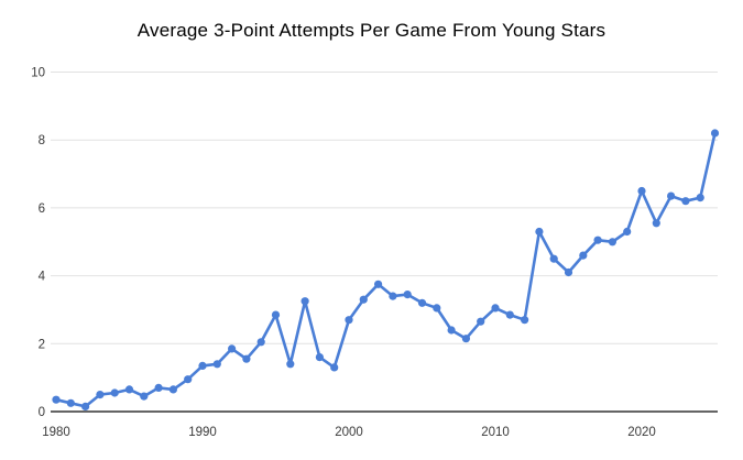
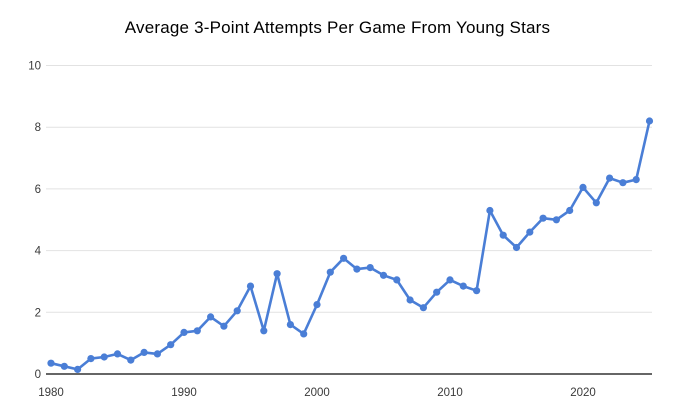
2000: 2.7 -> 2.2
2020: 6.5 -> 6.0
